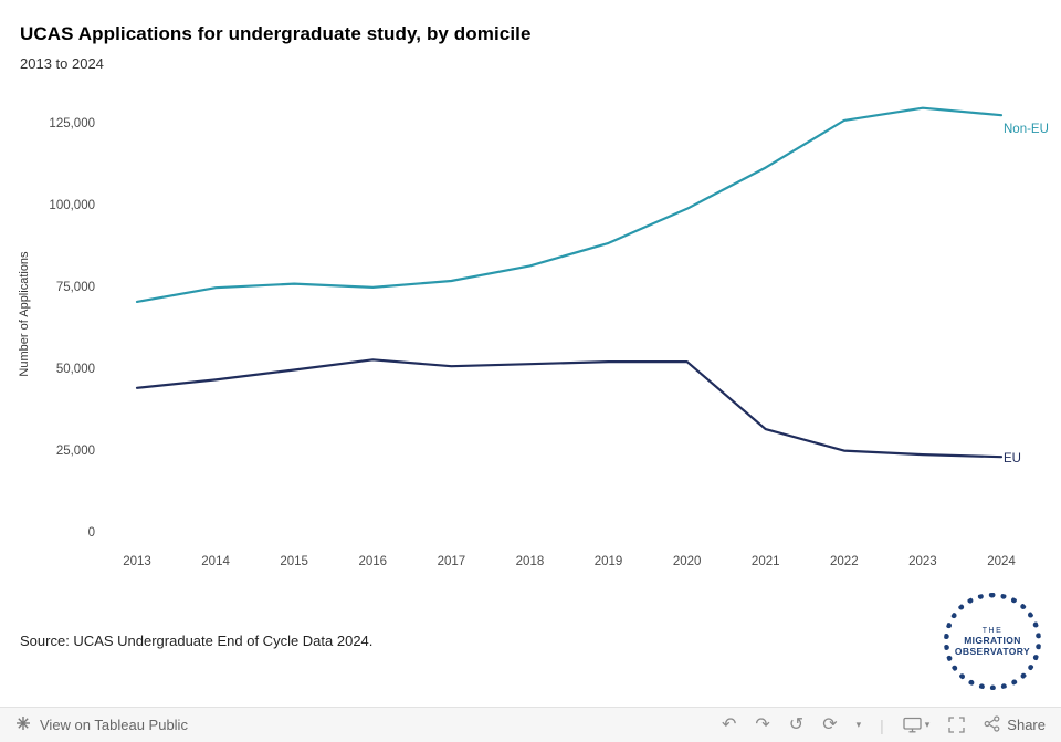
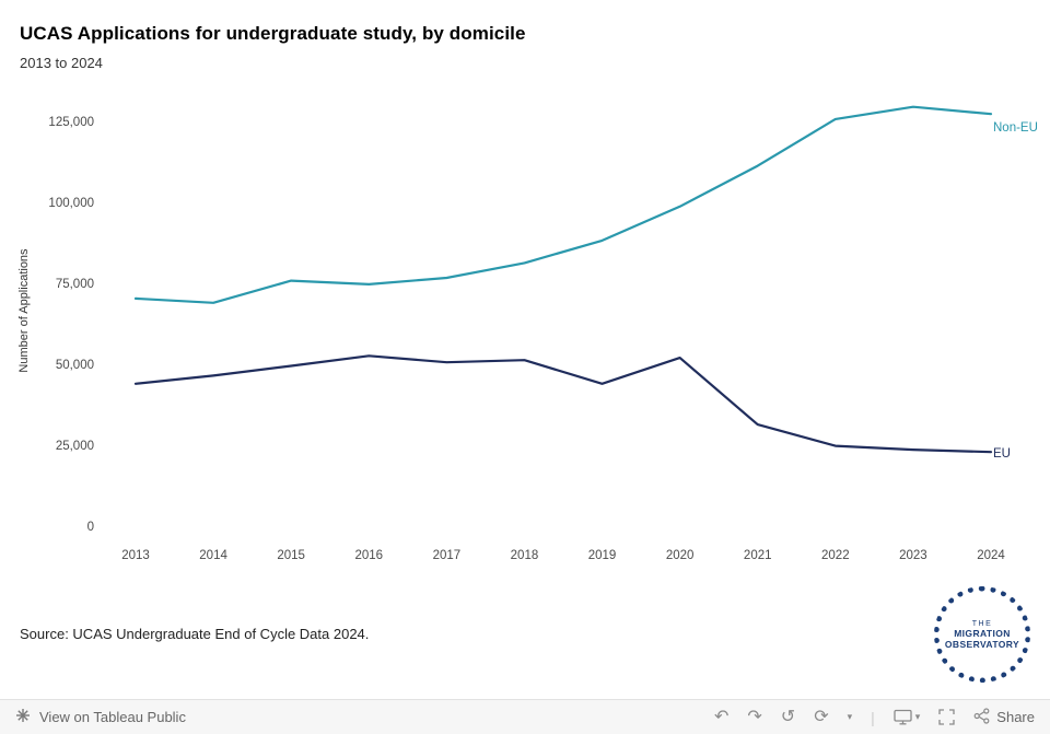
Non-EU/2014: 75000 -> 69000
EU/2019: 52000 -> 44000
